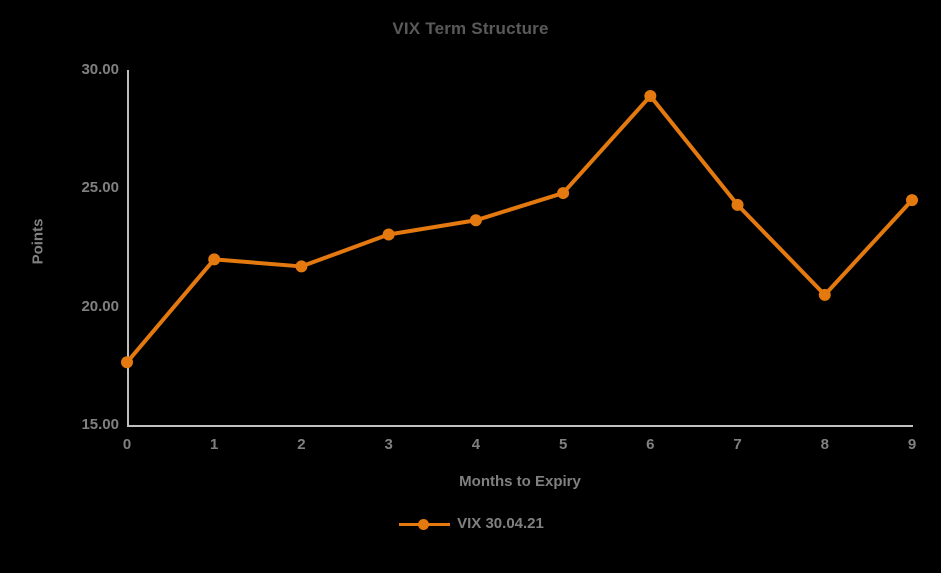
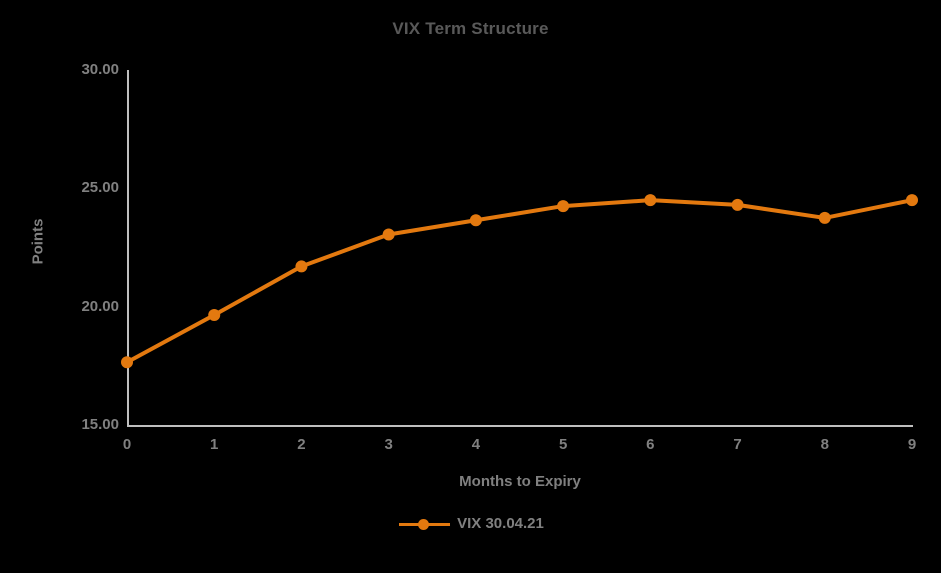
1: 22.0 -> 19.6
5: 24.8 -> 24.2
6: 28.9 -> 24.5
8: 20.5 -> 23.8
